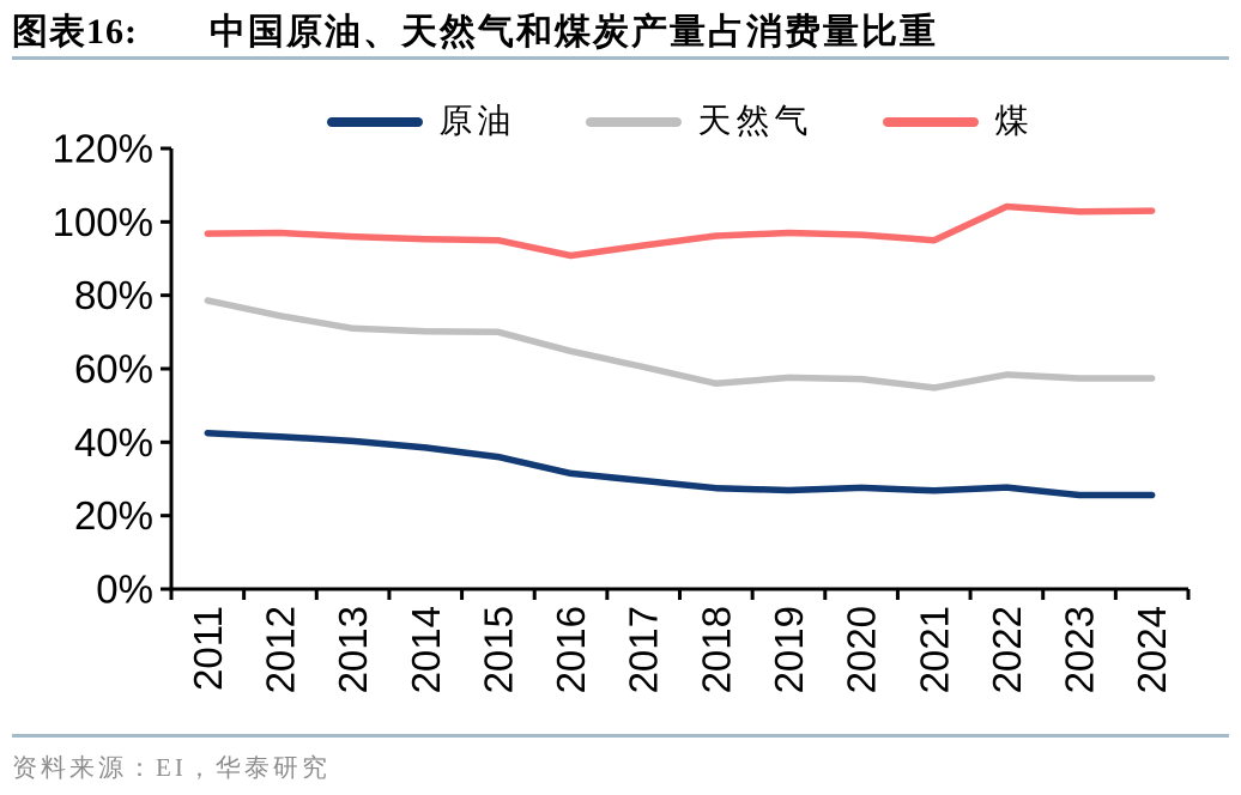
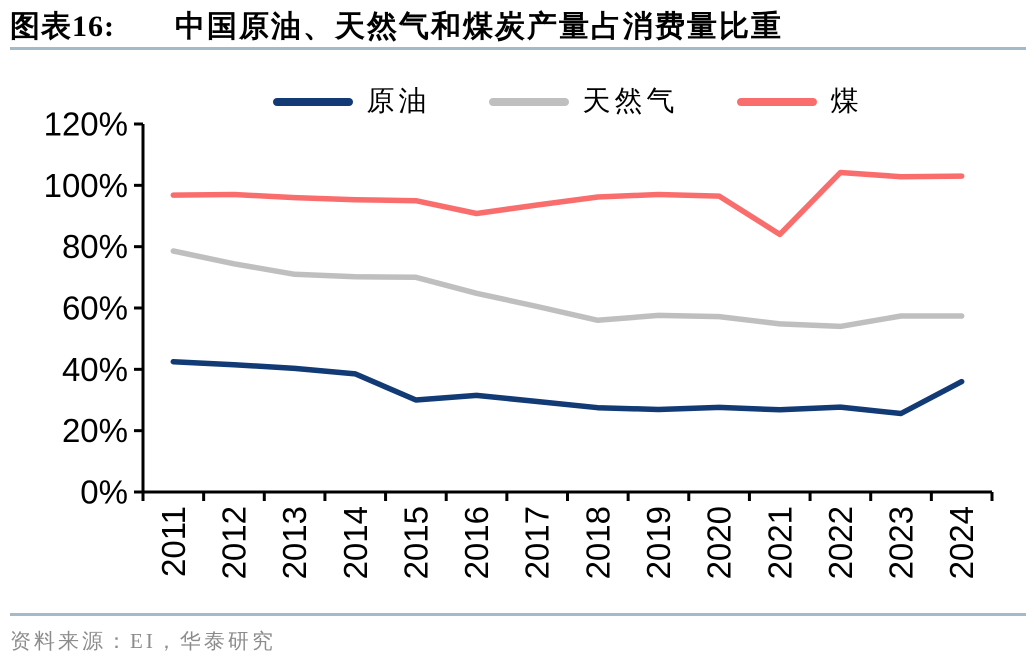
原油/2015: 36% -> 30%
煤/2021: 95% -> 84%
天然气/2022: 58% -> 54%
原油/2024: 26% -> 36%
